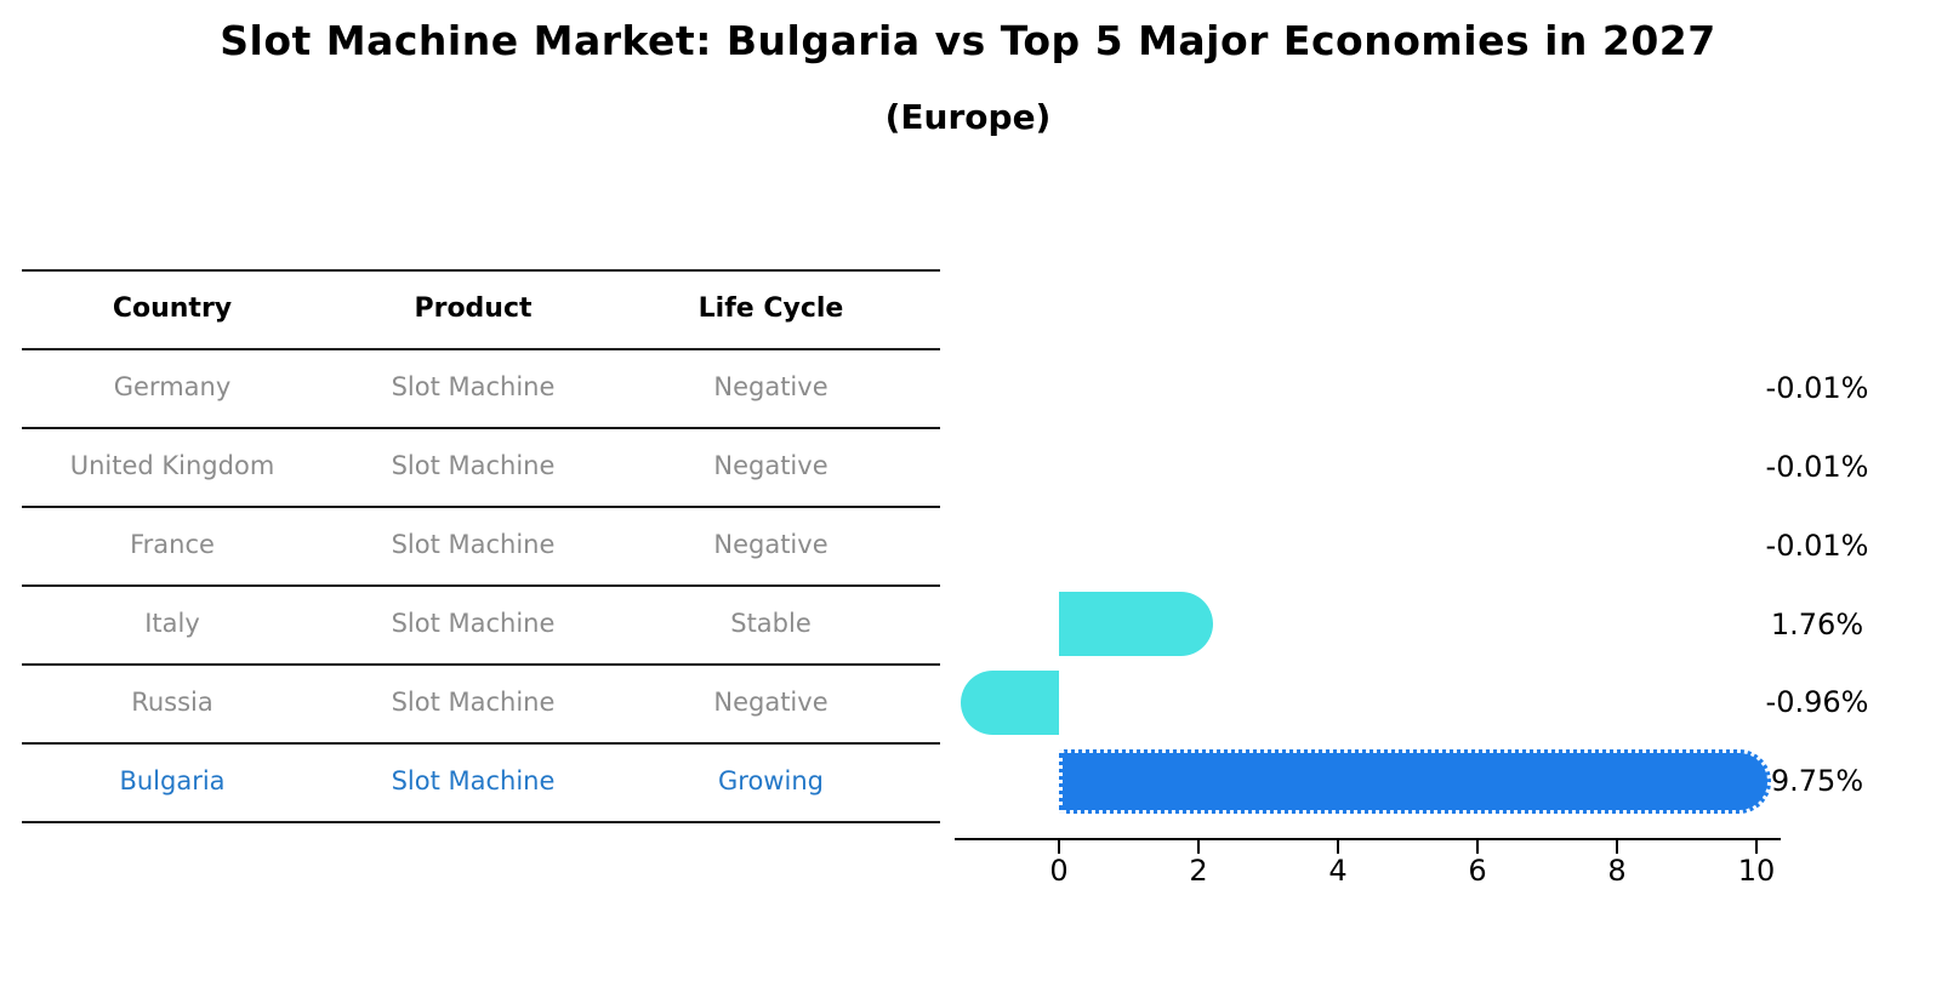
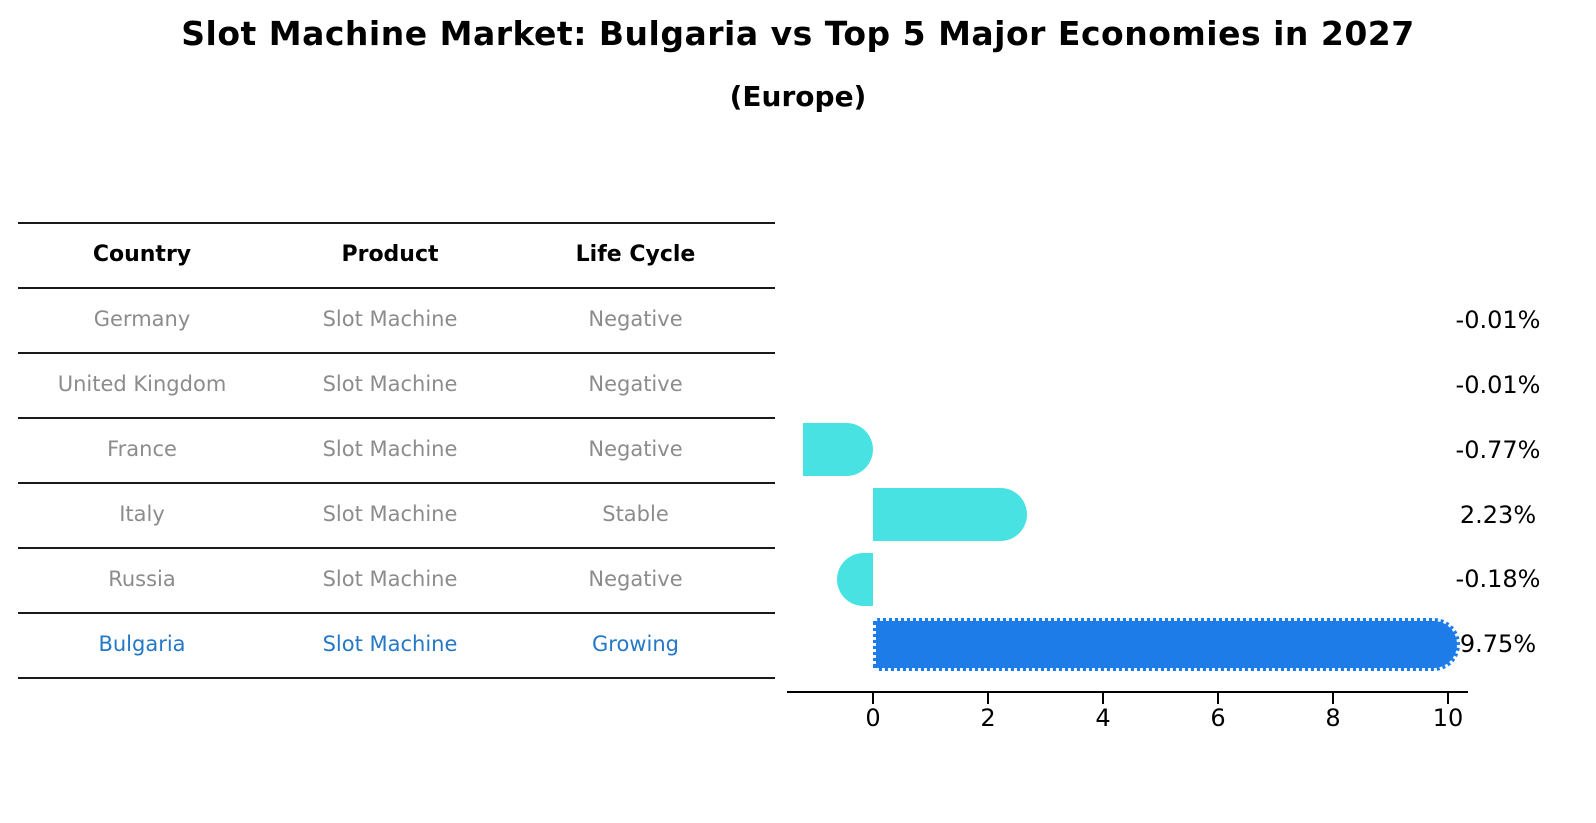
France: -0.01% -> -0.77%
Italy: 1.76% -> 2.23%
Russia: -0.96% -> -0.18%
